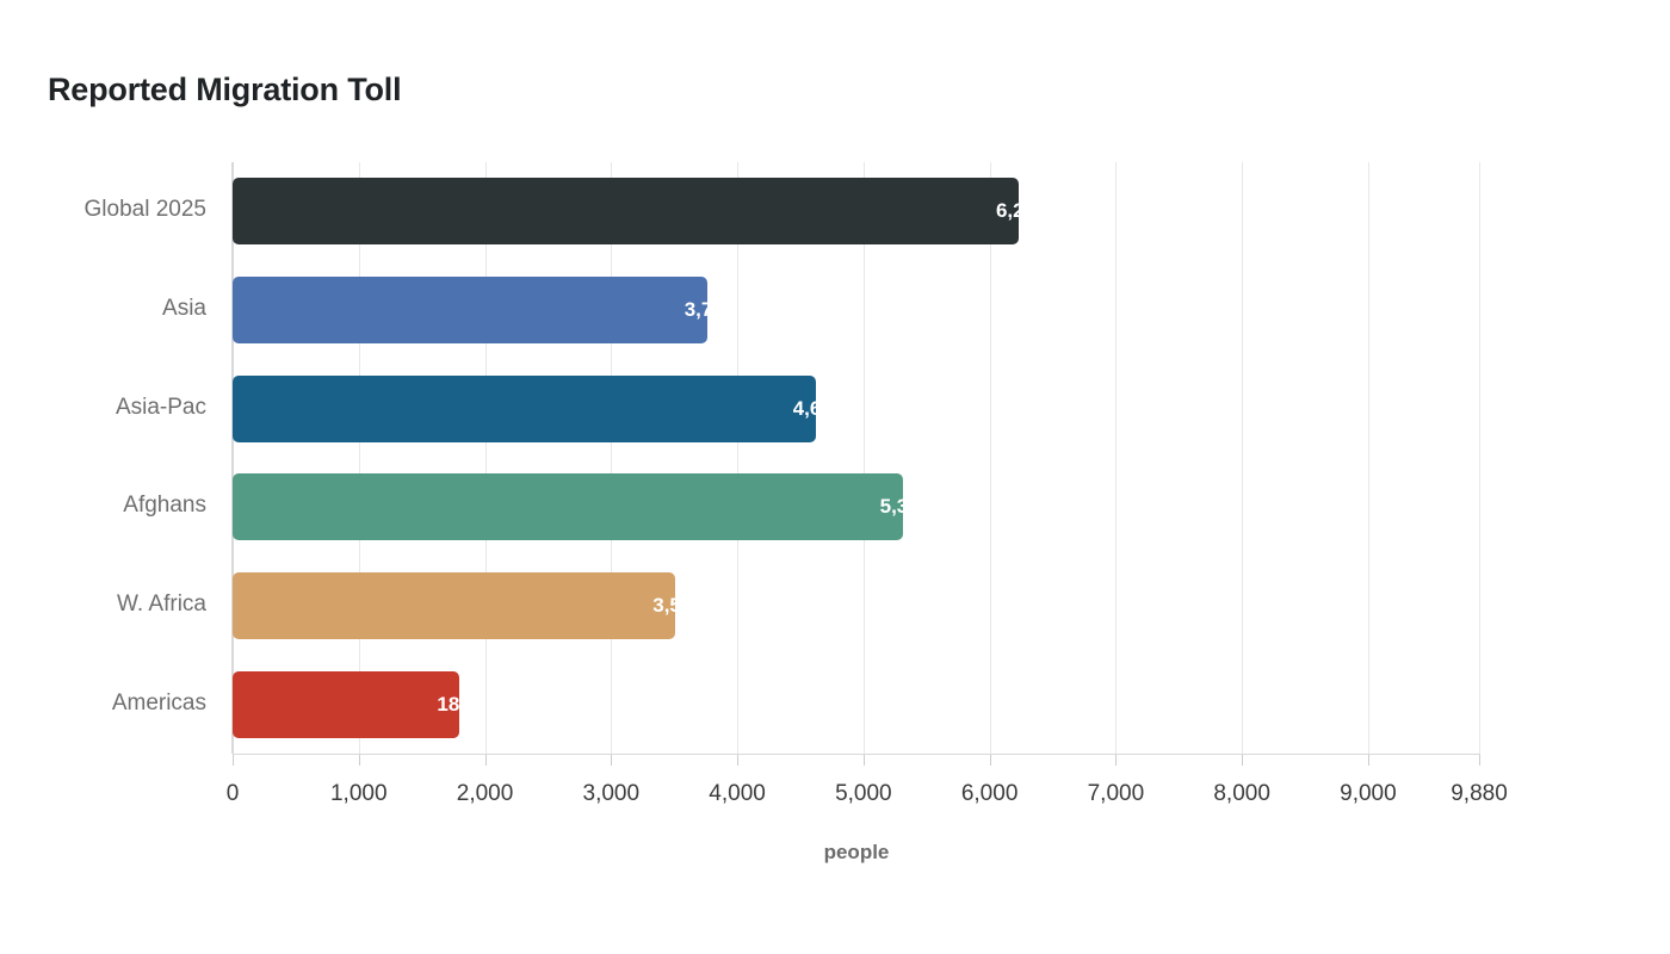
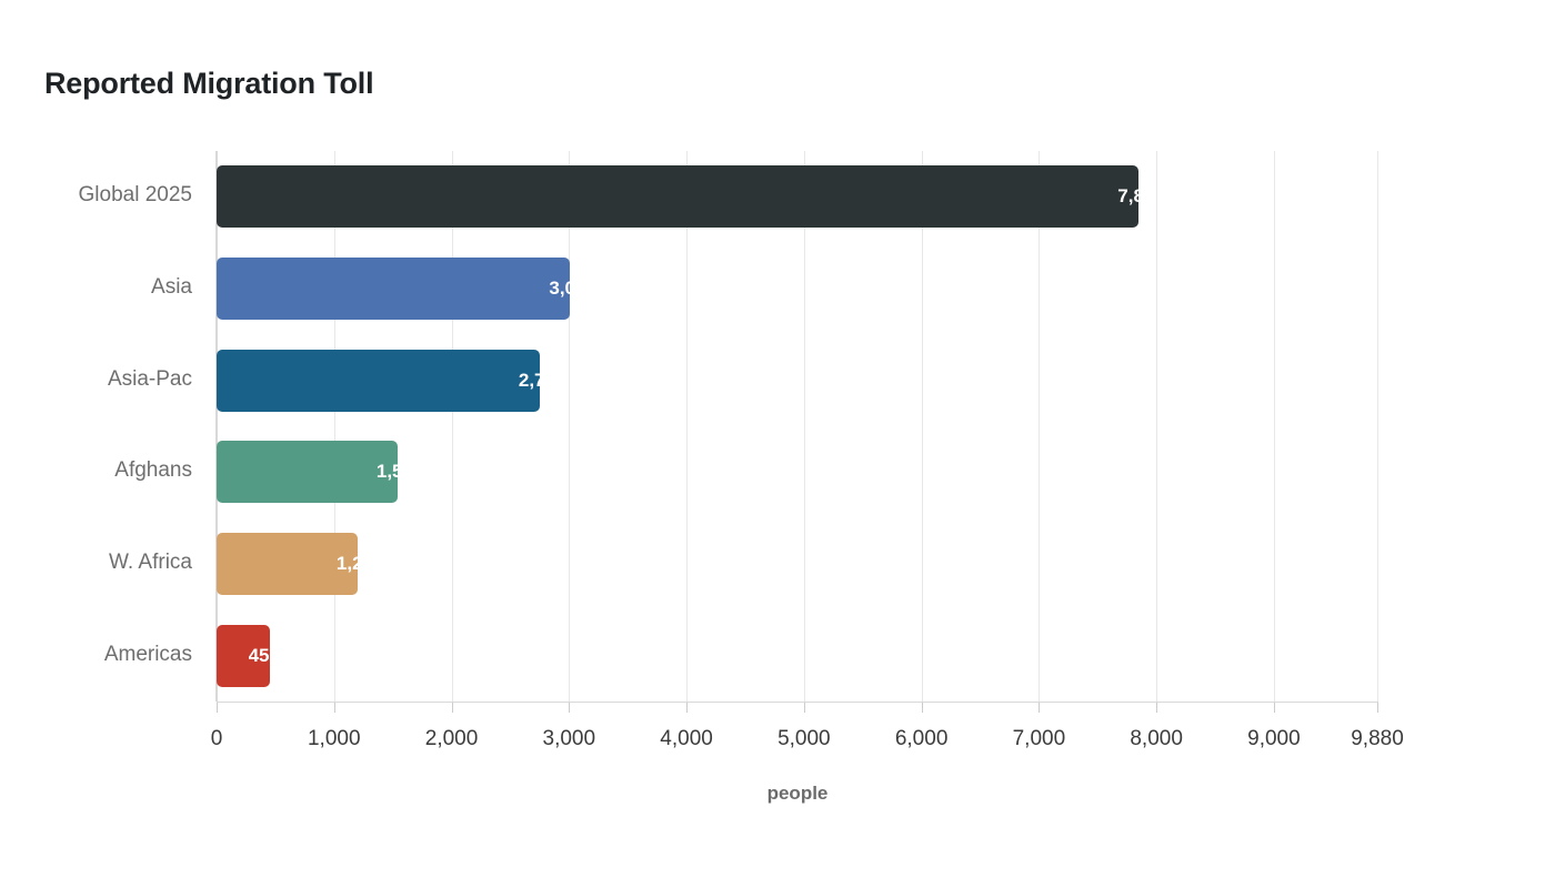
Global 2025: 6,230 -> 7,850
Asia: 3,760 -> 3,010
Asia-Pac: 4,620 -> 2,750
Afghans: 5,310 -> 1,540
W. Africa: 3,510 -> 1,200
Americas: 1800 -> 450
